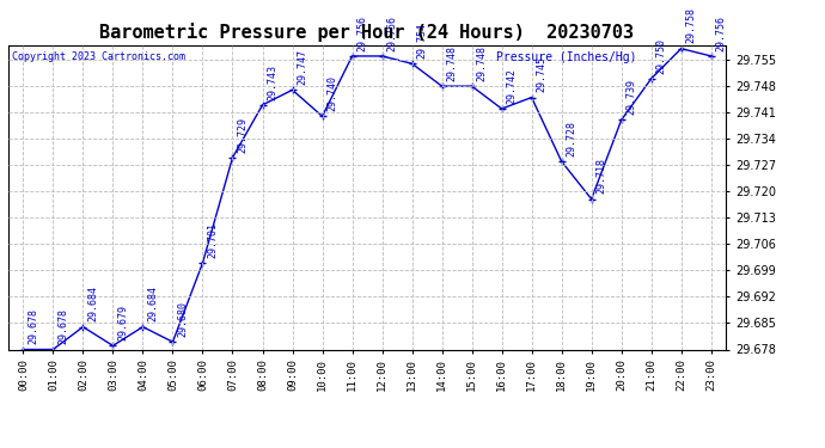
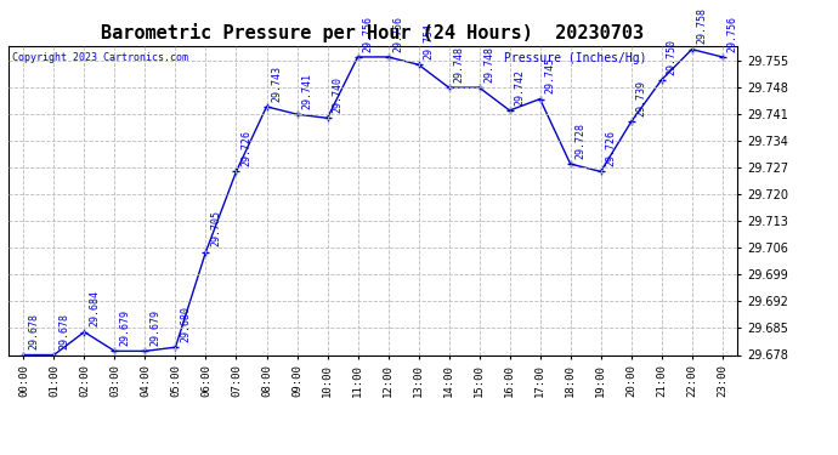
04:00: 29.684 -> 29.679
06:00: 29.701 -> 29.705
07:00: 29.729 -> 29.726
09:00: 29.747 -> 29.741
19:00: 29.718 -> 29.726
